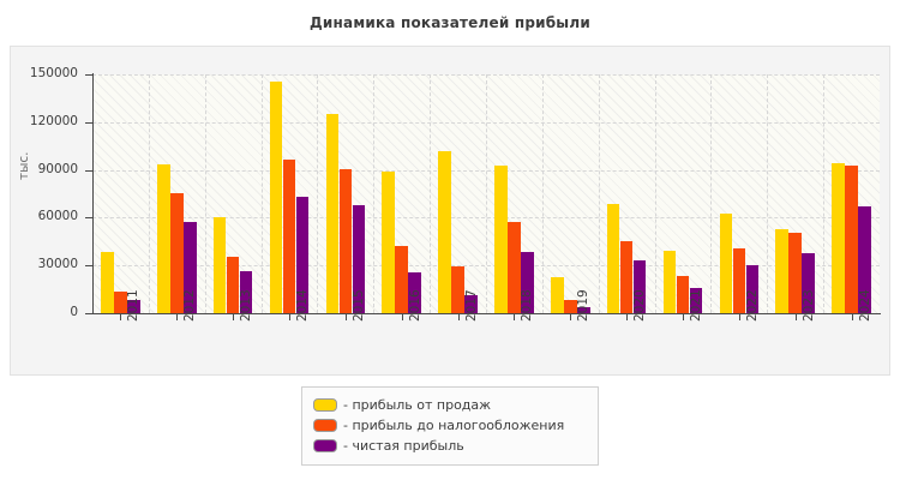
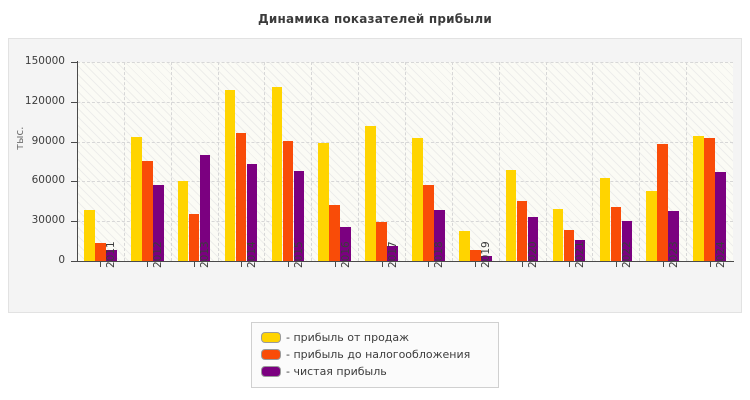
- чистая прибыль/2013: 26000 -> 80000
- прибыль от продаж/2014: 146000 -> 129000
- прибыль от продаж/2015: 126000 -> 131000
- прибыль до налогообложения/2023: 50000 -> 88000
